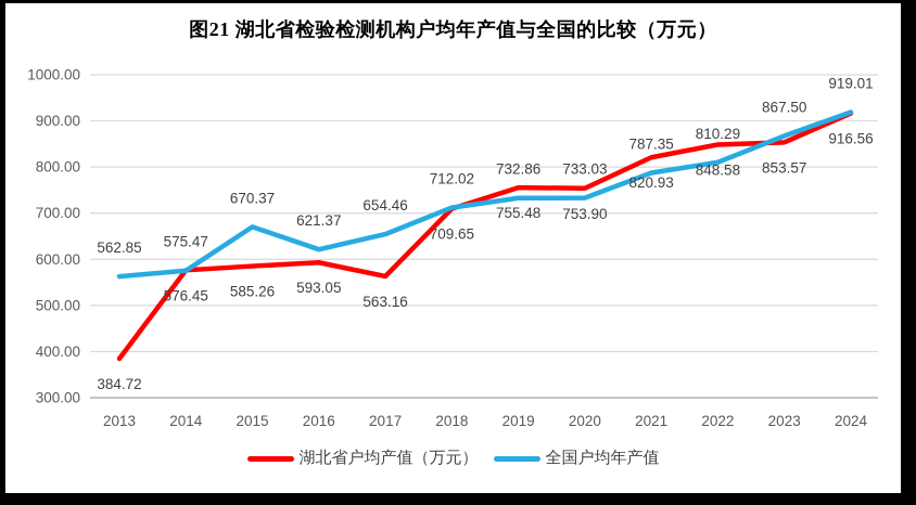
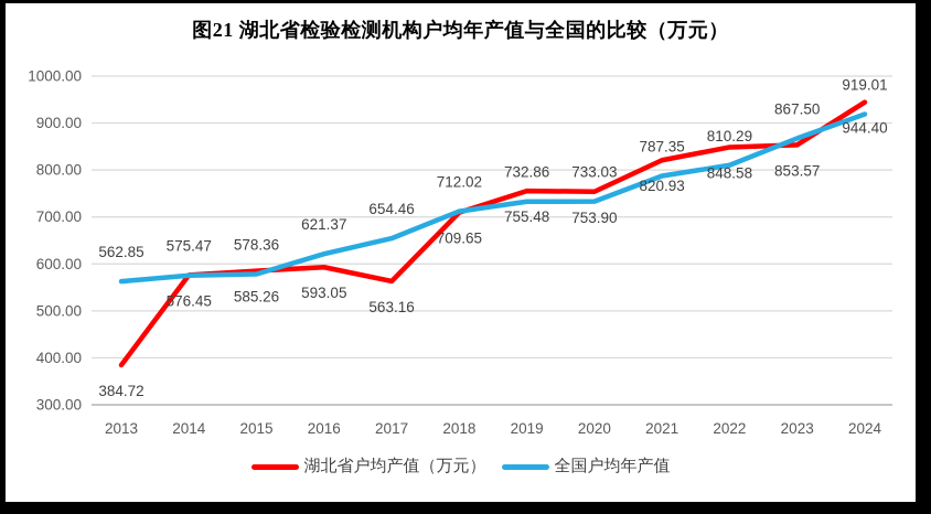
全国户均年产值/2015: 670.37 -> 578.36
湖北省户均产值（万元）/2024: 916.56 -> 944.40
